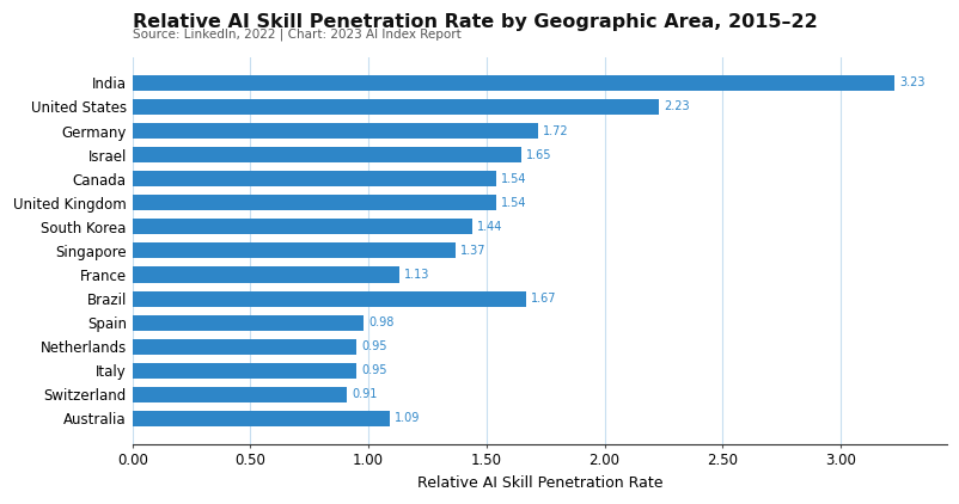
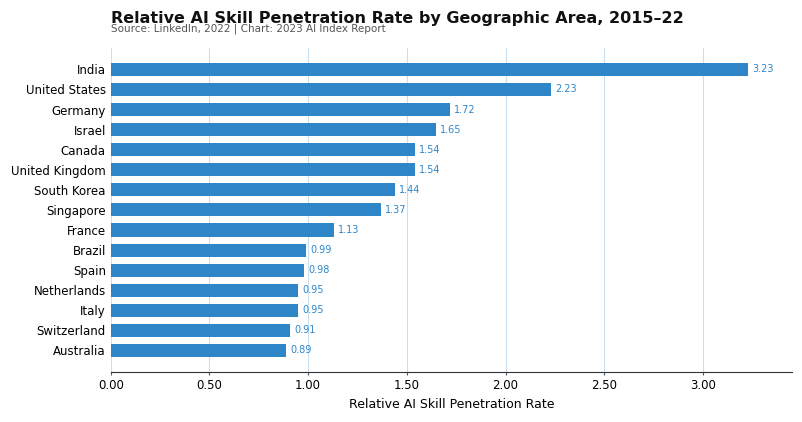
Brazil: 1.67 -> 0.99
Australia: 1.09 -> 0.89
